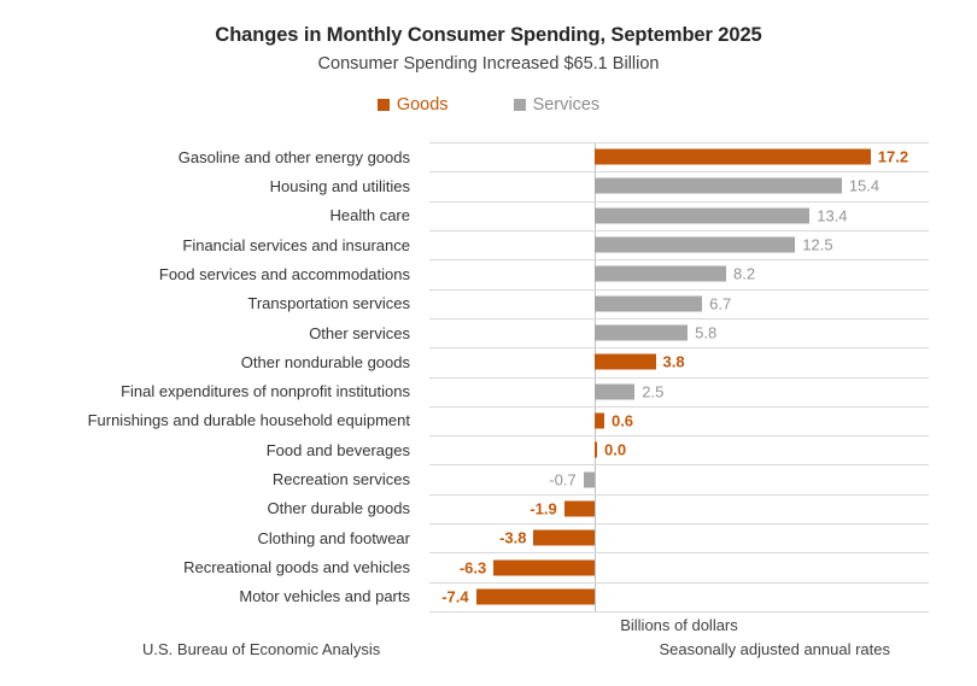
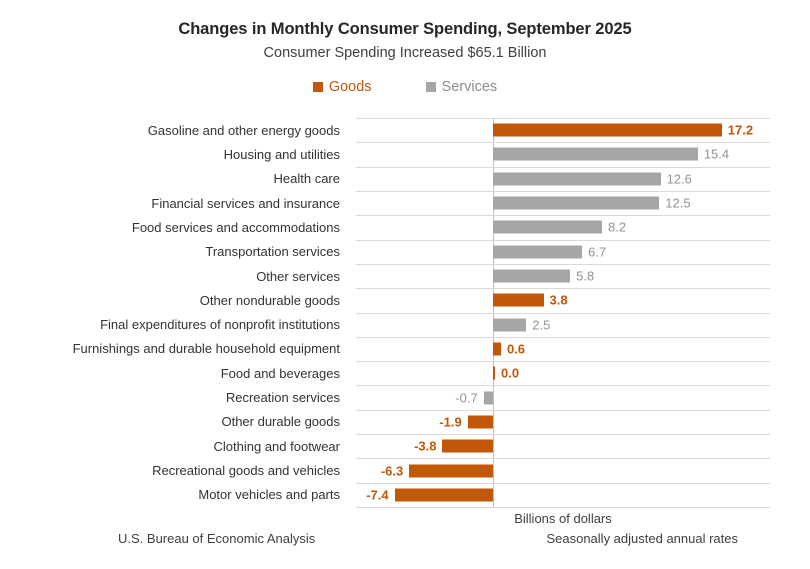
Health care: 13.4 -> 12.6
